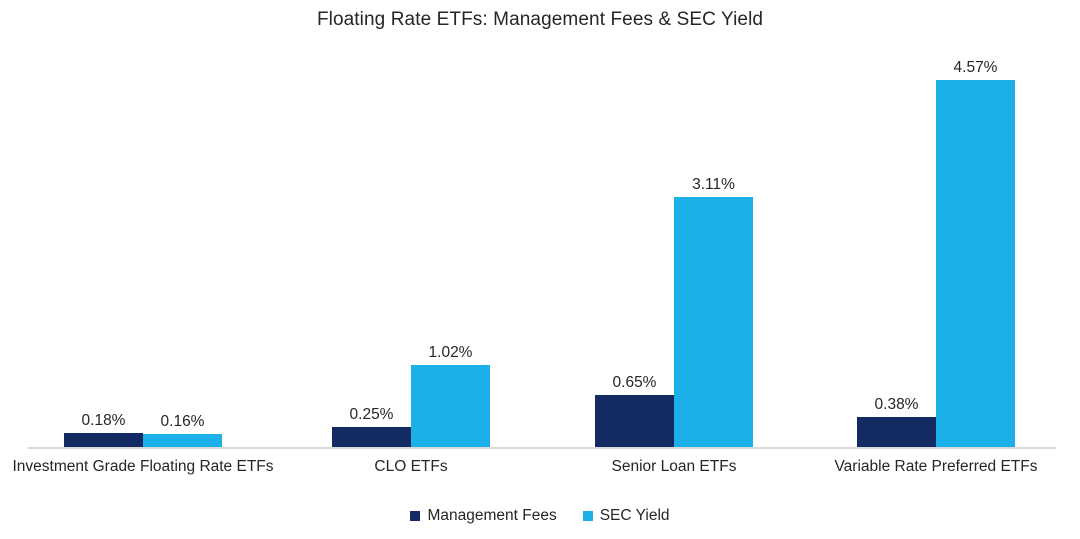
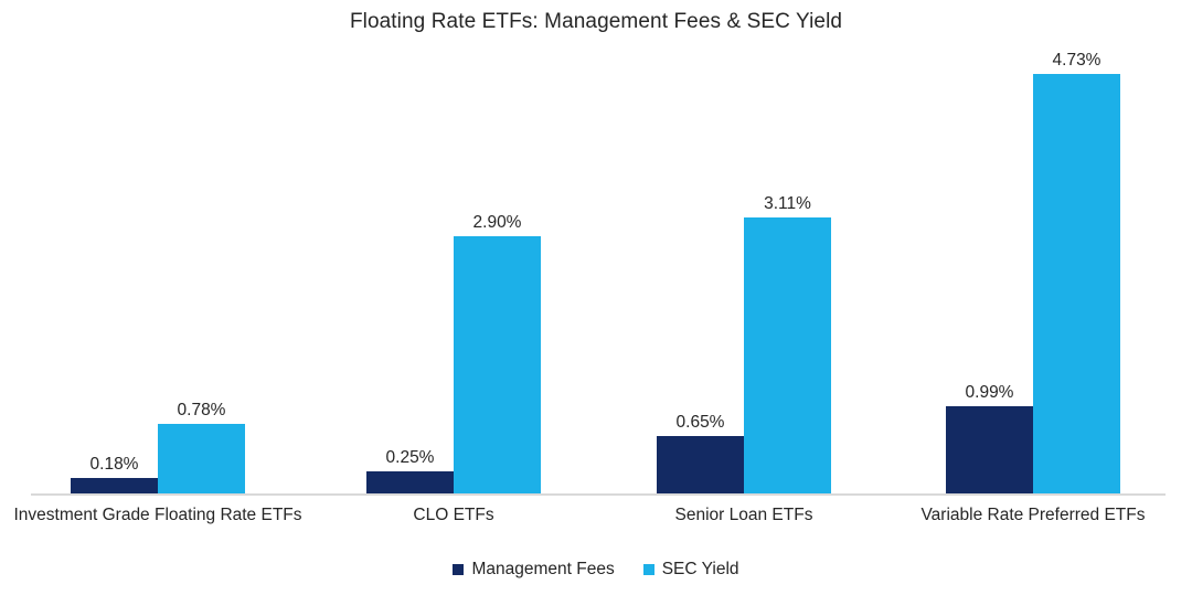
SEC Yield/Investment Grade Floating Rate ETFs: 0.16% -> 0.78%
SEC Yield/CLO ETFs: 1.02% -> 2.90%
Management Fees/Variable Rate Preferred ETFs: 0.38% -> 0.99%
SEC Yield/Variable Rate Preferred ETFs: 4.57% -> 4.73%
